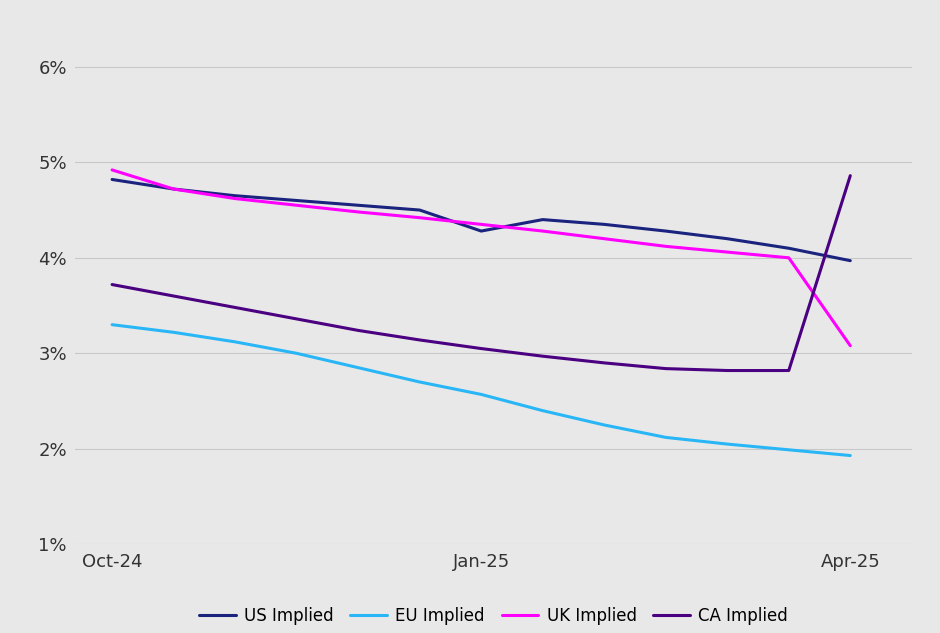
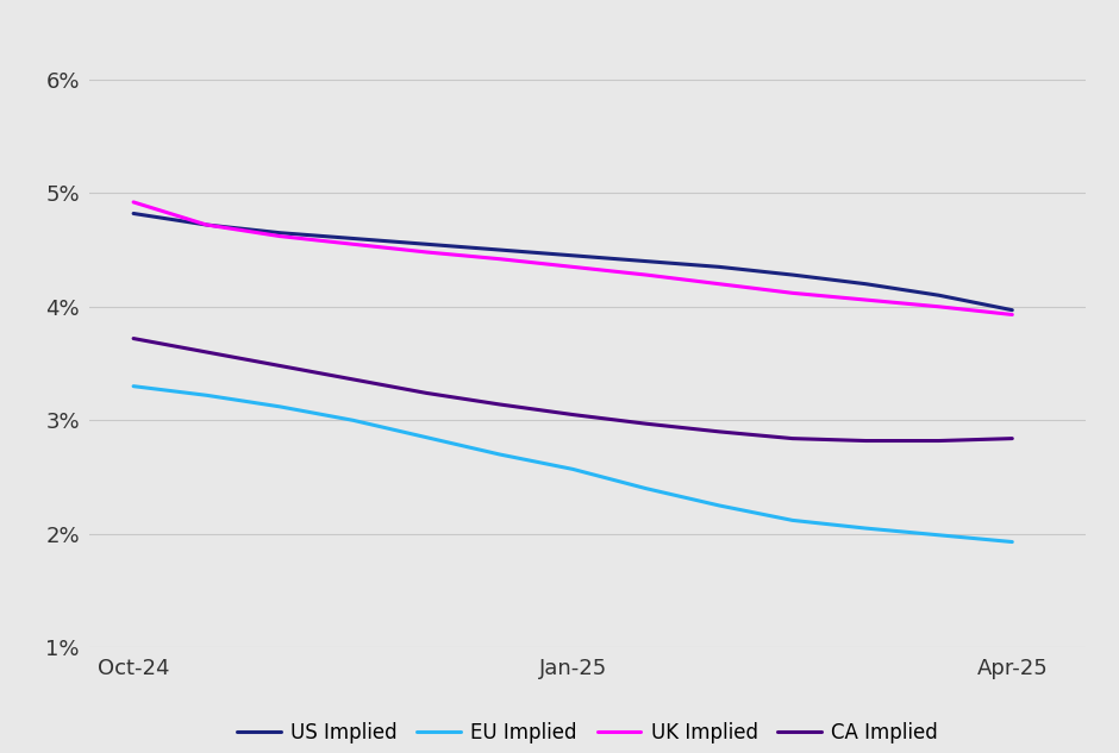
US Implied/Jan-25: 4.28% -> 4.45%
UK Implied/Apr-25: 3.08% -> 3.93%
CA Implied/Apr-25: 4.86% -> 2.84%
